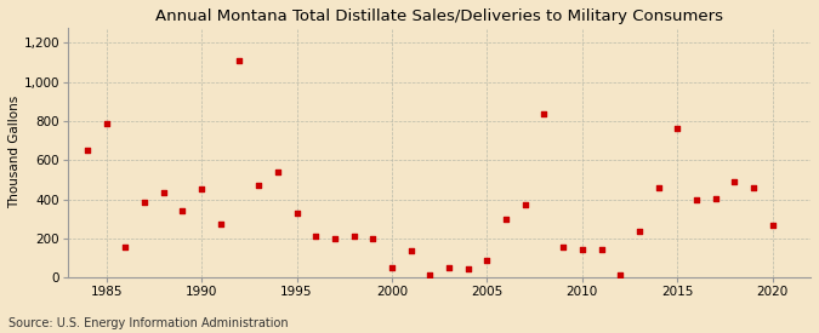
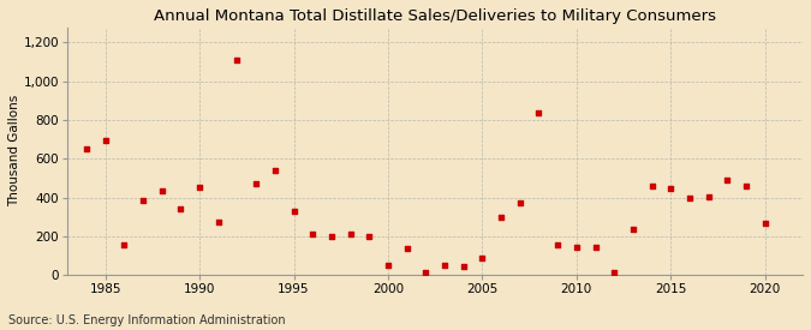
1985: 790 -> 700
2015: 760 -> 440
